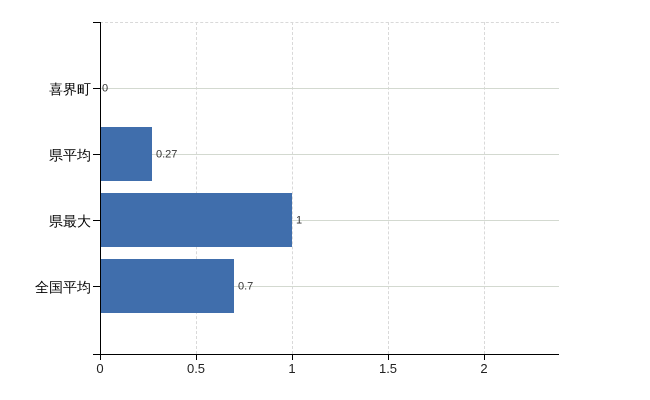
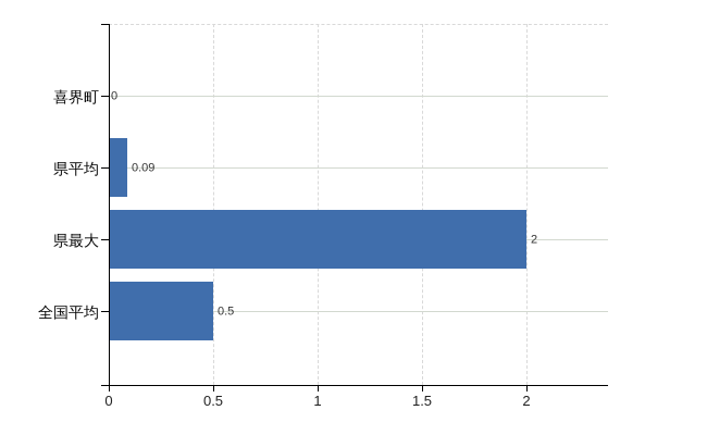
県平均: 0.27 -> 0.09
県最大: 1 -> 2
全国平均: 0.7 -> 0.5
